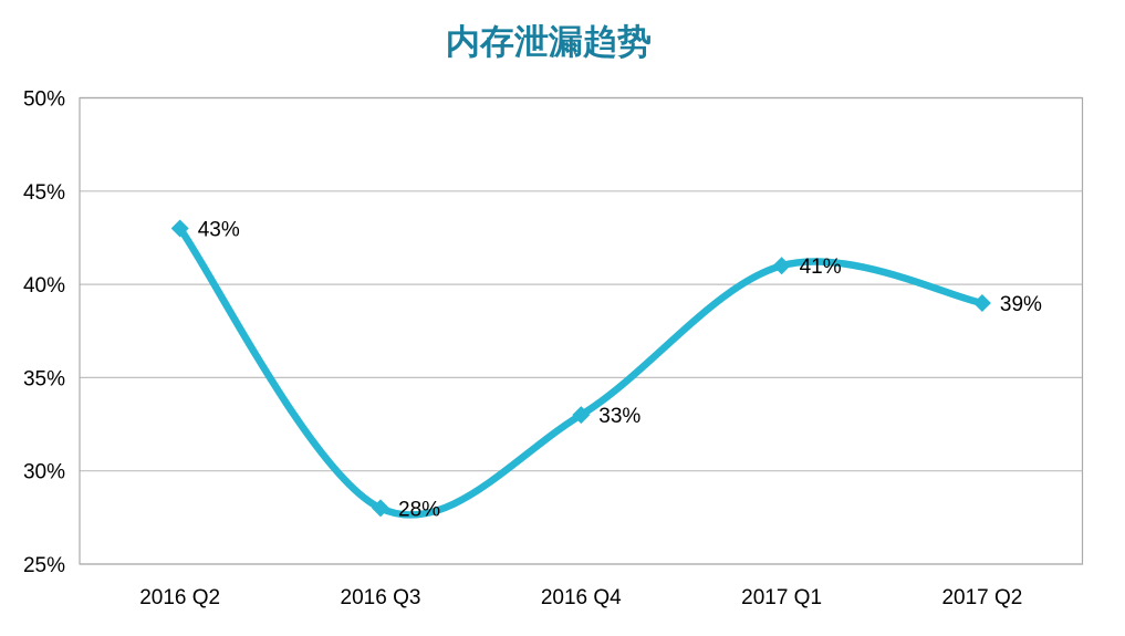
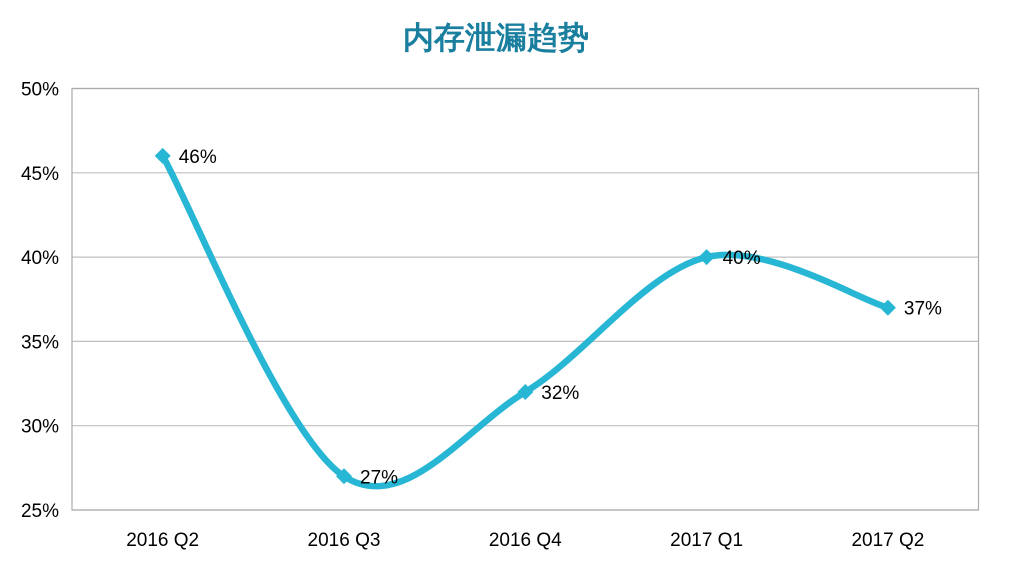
2016 Q2: 43% -> 46%
2016 Q3: 28% -> 27%
2016 Q4: 33% -> 32%
2017 Q1: 41% -> 40%
2017 Q2: 39% -> 37%
